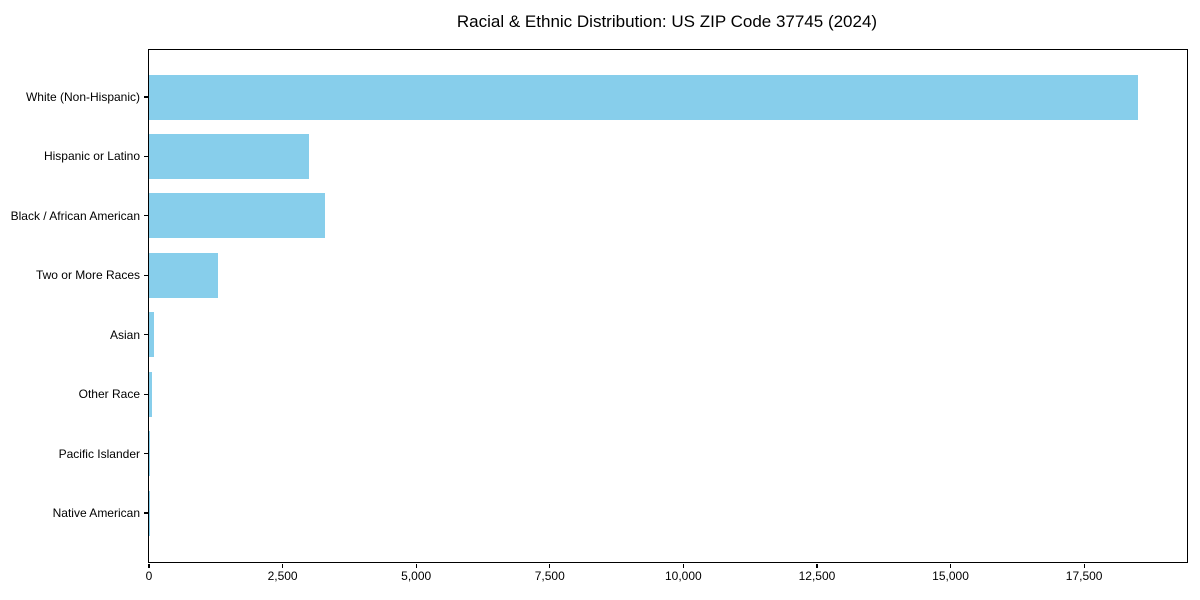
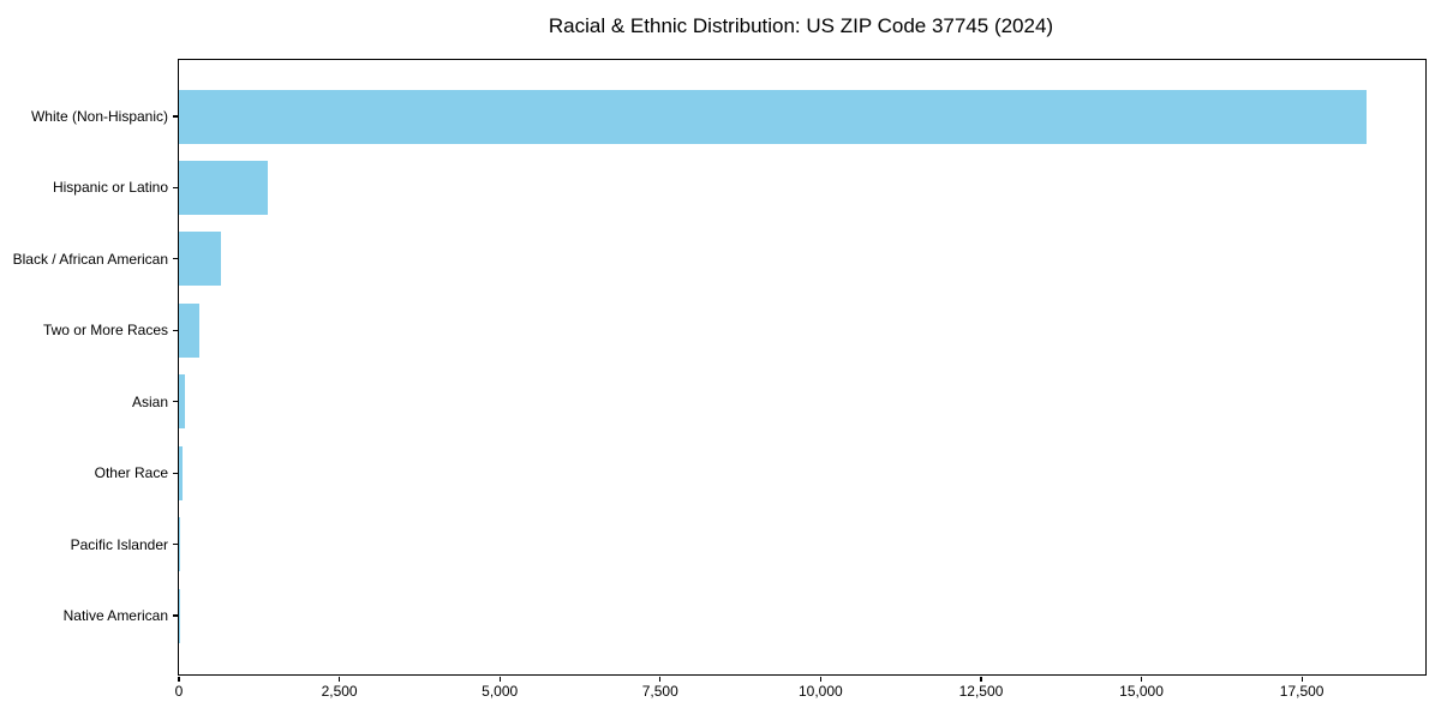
Hispanic or Latino: 3000 -> 1400
Black / African American: 3300 -> 700
Two or More Races: 1300 -> 300
